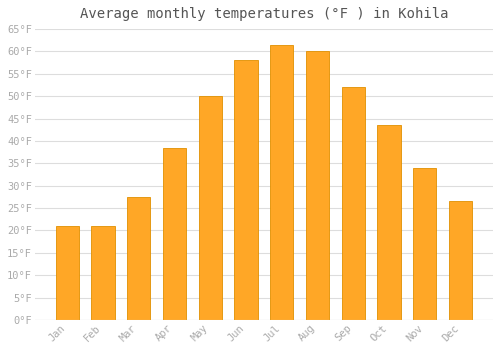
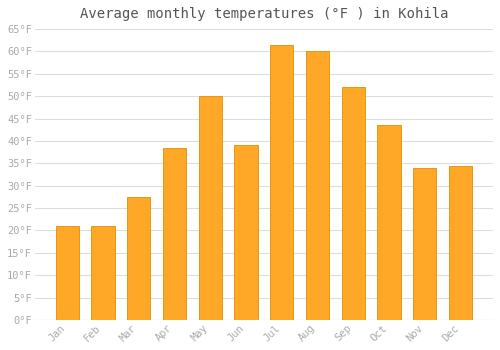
Jun: 58.0°F -> 39.0°F
Dec: 26.5°F -> 34.5°F
